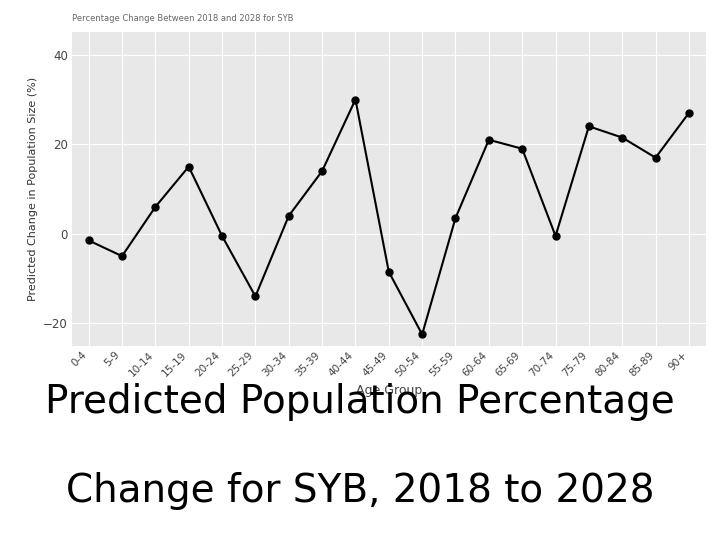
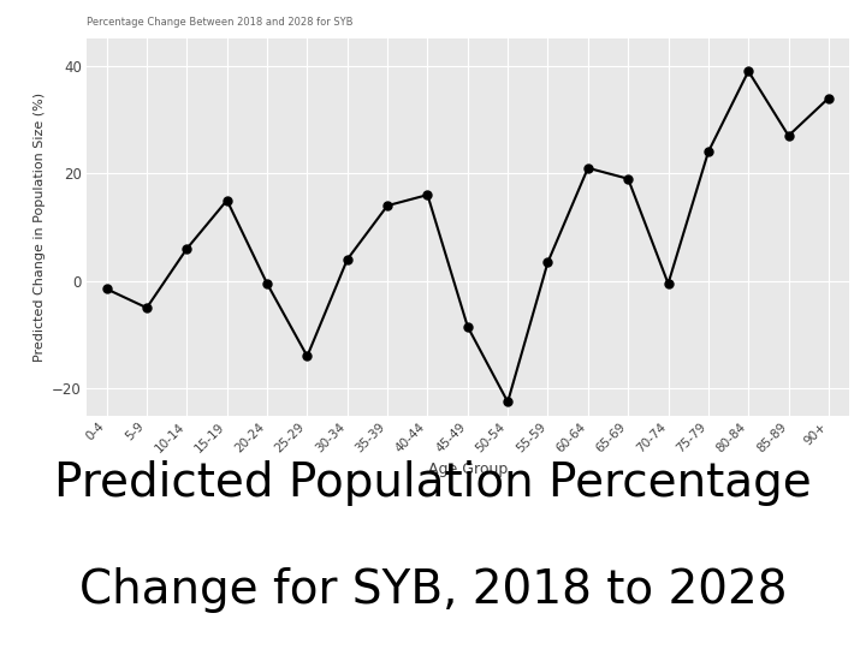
40-44: 30.0 -> 16.0
80-84: 21.5 -> 39.0
85-89: 17.0 -> 27.0
90+: 27.0 -> 34.0
